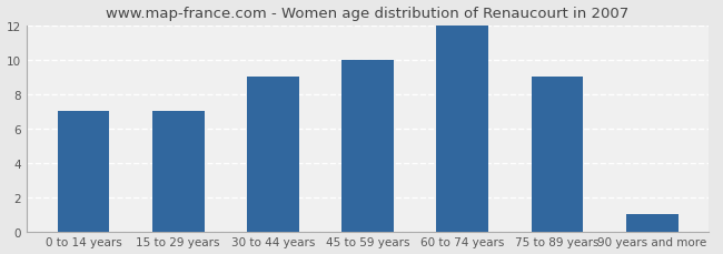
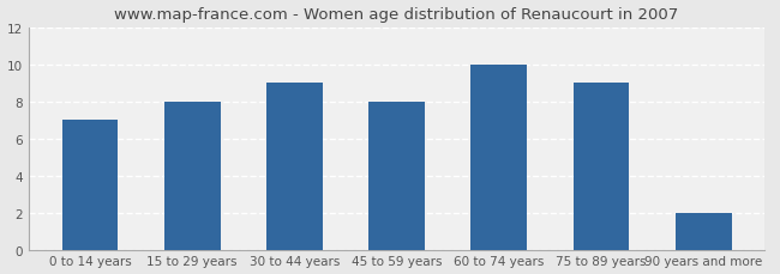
15 to 29 years: 7 -> 8
45 to 59 years: 10 -> 8
60 to 74 years: 12 -> 10
90 years and more: 1 -> 2
